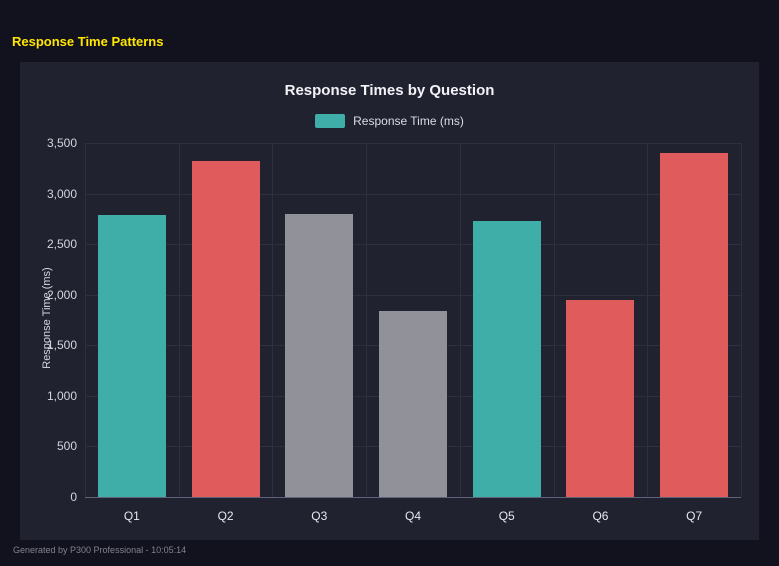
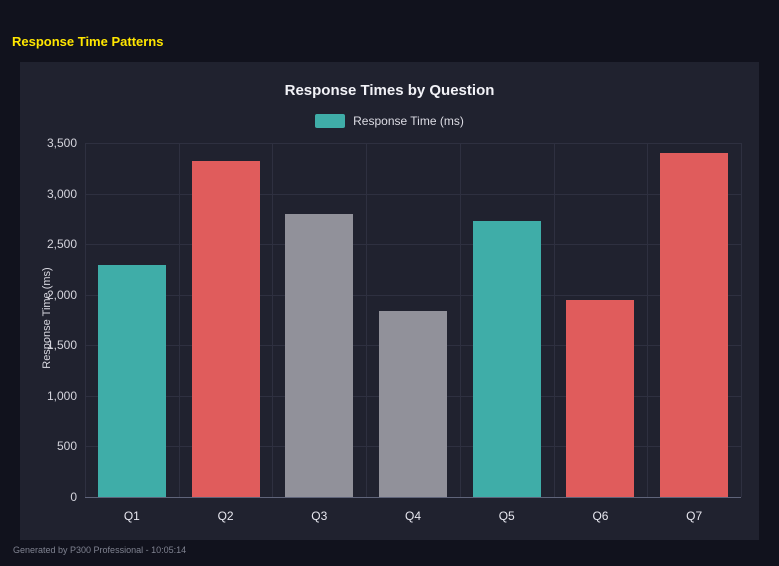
Q1: 2790 -> 2290
